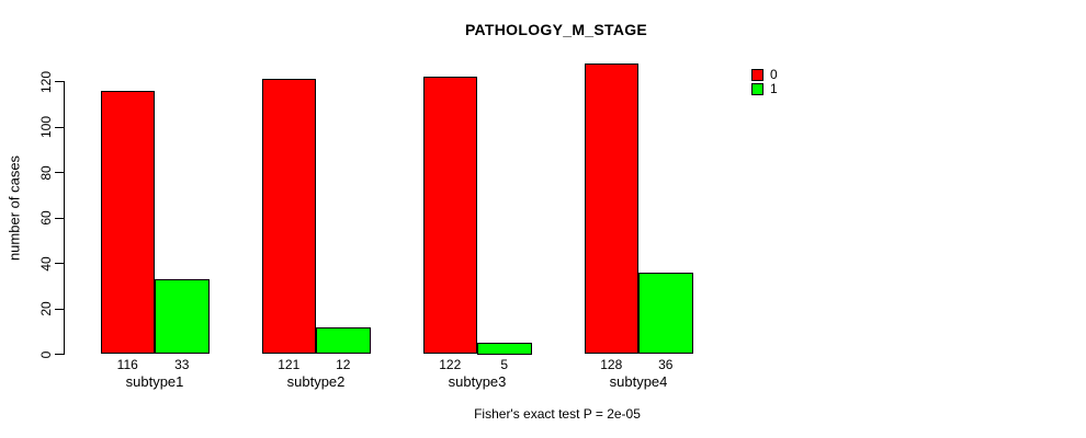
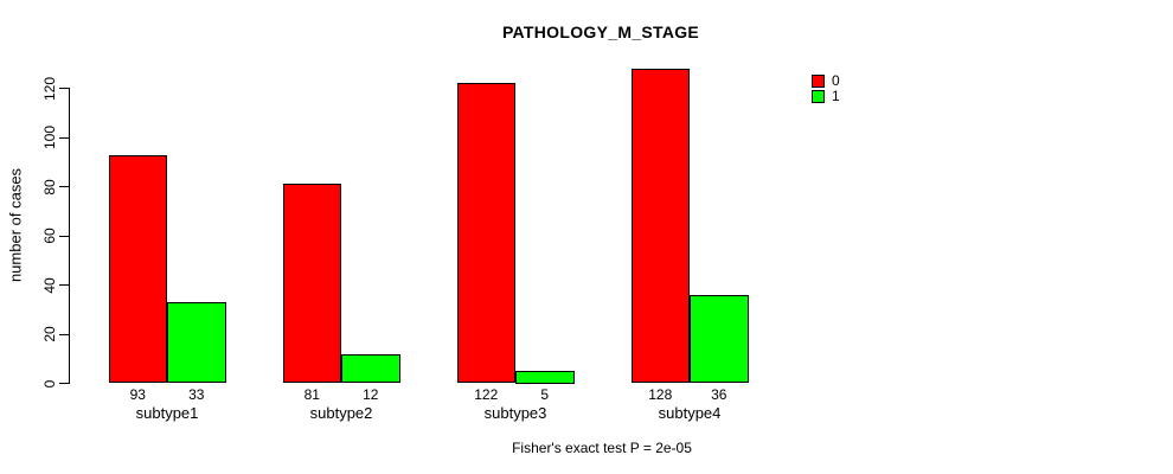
0/subtype1: 116 -> 93
0/subtype2: 121 -> 81
